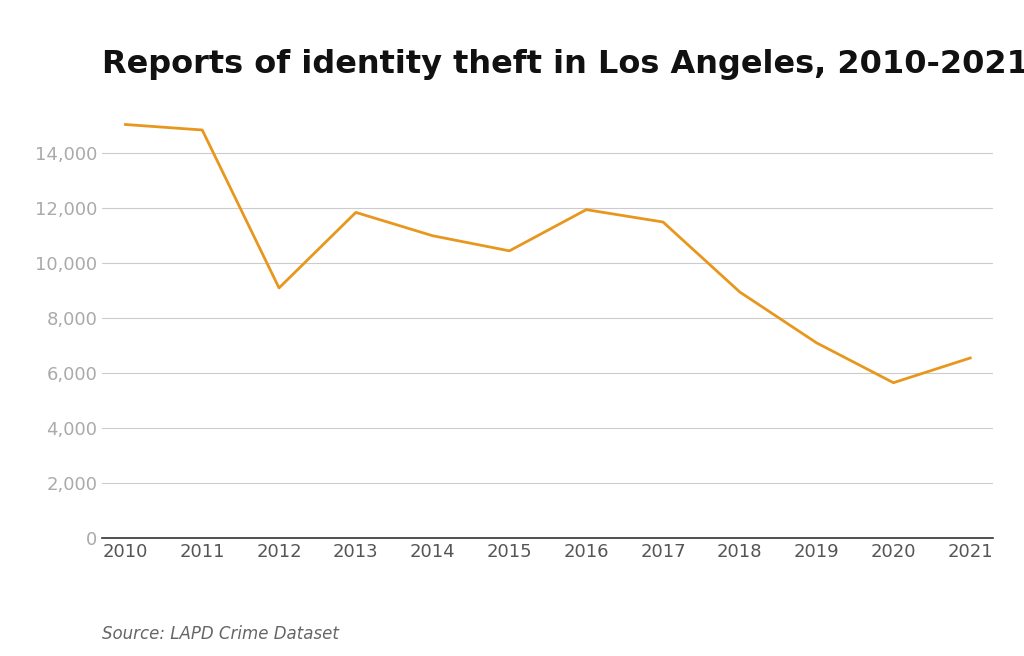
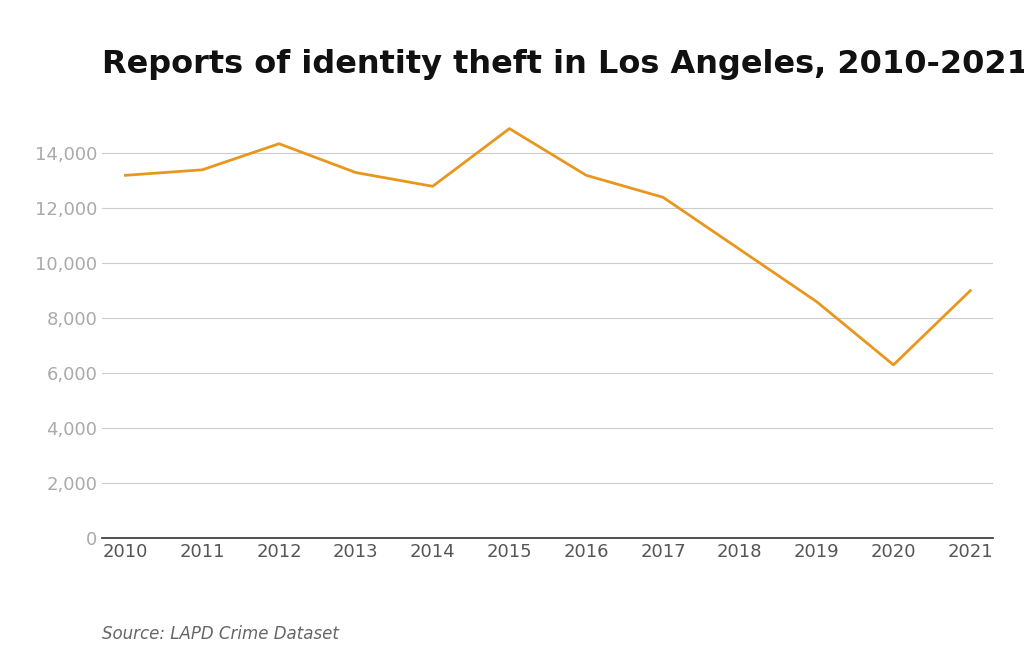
2010: 15,050 -> 13,200
2011: 14,850 -> 13,400
2012: 9,100 -> 14,350
2013: 11,850 -> 13,300
2014: 11,000 -> 12,800
2015: 10,450 -> 14,900
2016: 11,950 -> 13,200
2017: 11,500 -> 12,400
2018: 8,950 -> 10,500
2019: 7,100 -> 8,600
2020: 5,650 -> 6,300
2021: 6,550 -> 9,000
